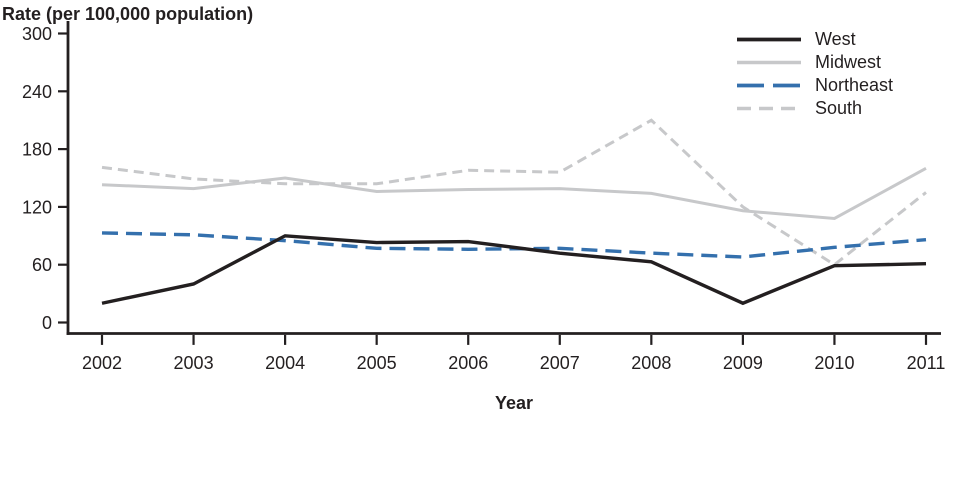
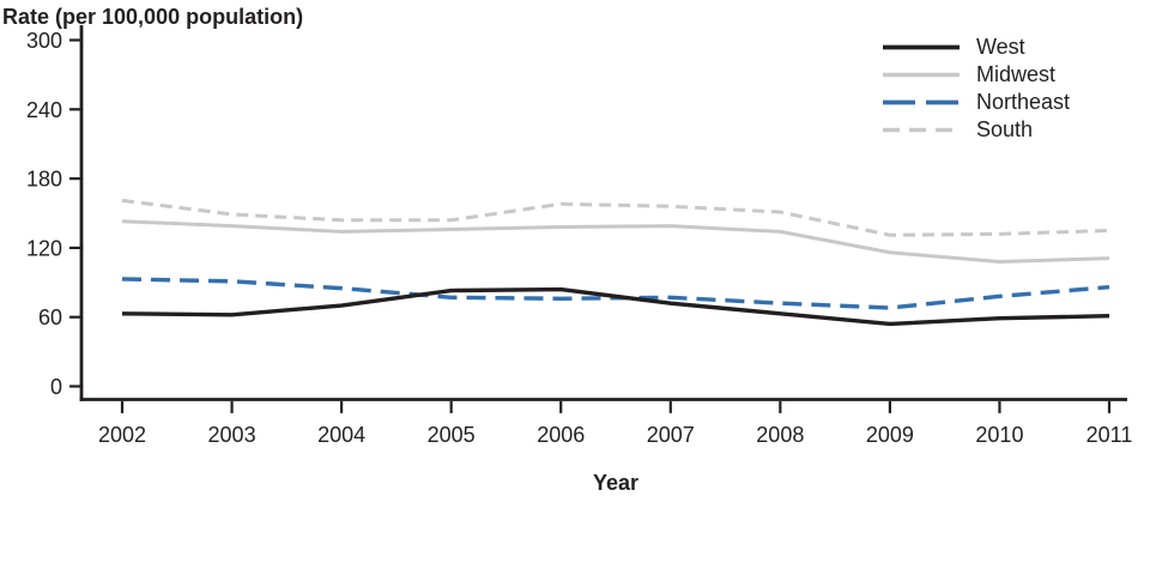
West/2002: 20 -> 60
West/2003: 40 -> 60
West/2004: 90 -> 70
Midwest/2004: 150 -> 130
South/2008: 210 -> 150
West/2009: 20 -> 50
South/2009: 120 -> 130
South/2010: 60 -> 130
Midwest/2011: 160 -> 110
